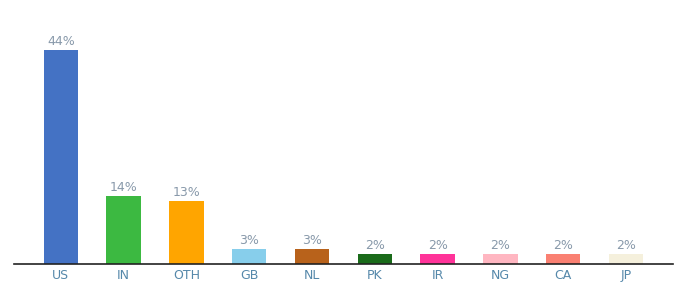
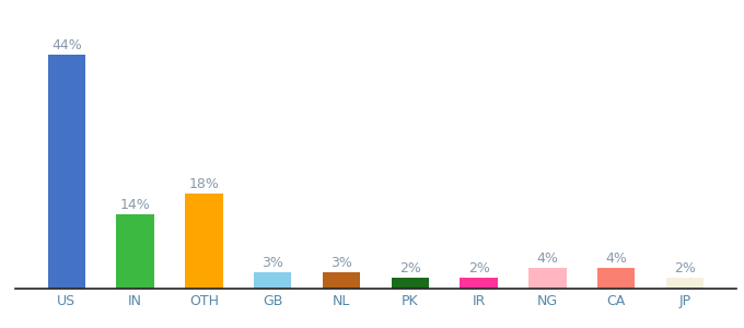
OTH: 13% -> 18%
NG: 2% -> 4%
CA: 2% -> 4%
